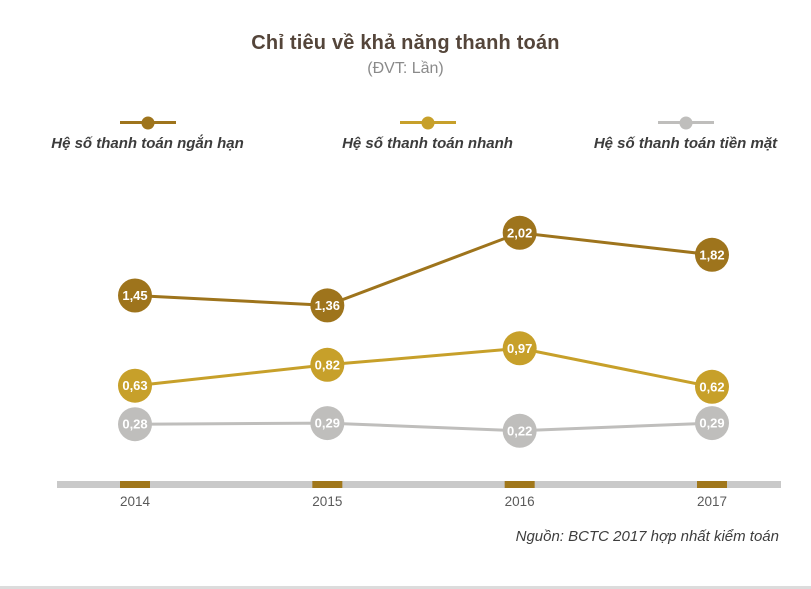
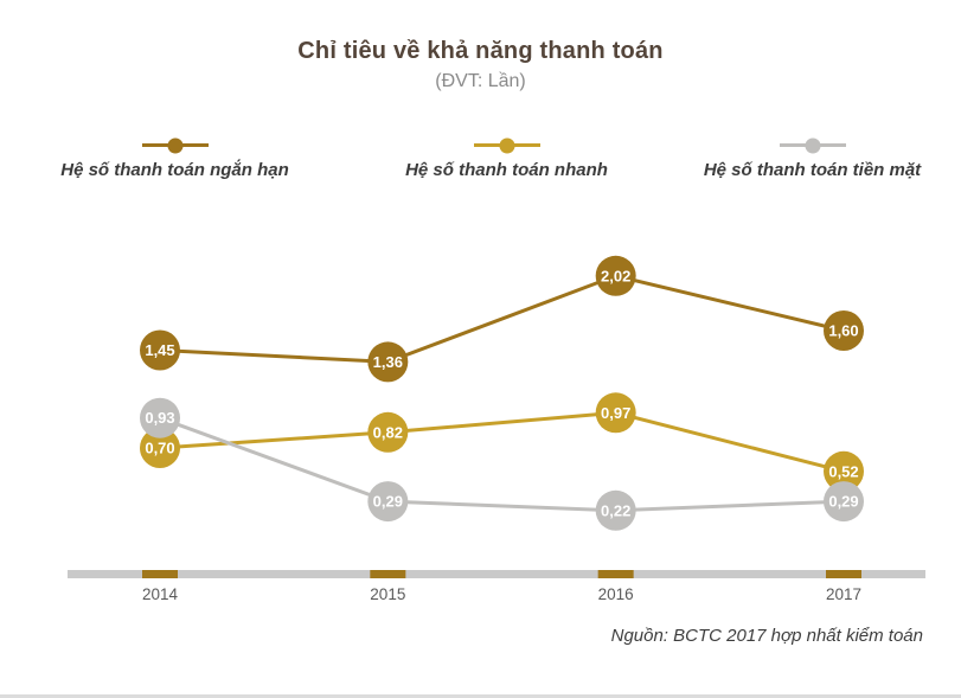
Hệ số thanh toán nhanh/2014: 0,63 -> 0,70
Hệ số thanh toán tiền mặt/2014: 0,28 -> 0,93
Hệ số thanh toán ngắn hạn/2017: 1,82 -> 1,60
Hệ số thanh toán nhanh/2017: 0,62 -> 0,52
